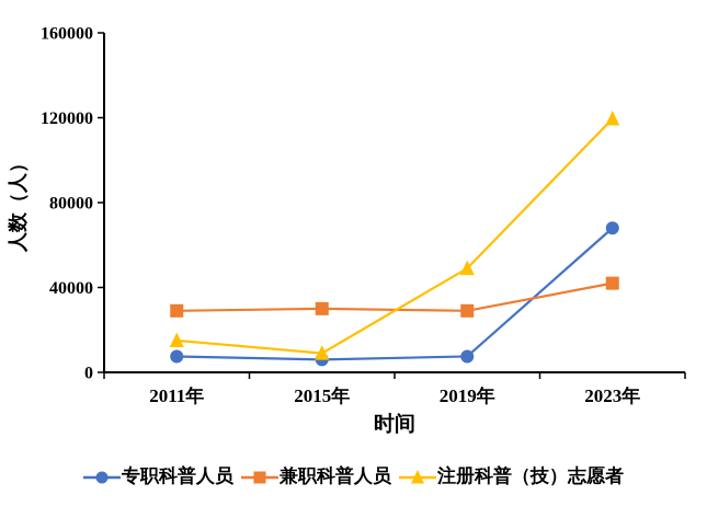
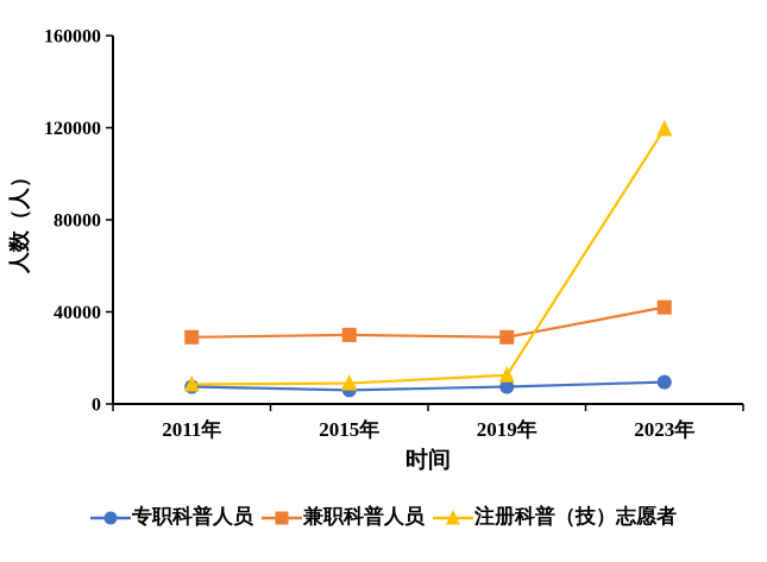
注册科普（技）志愿者/2011年: 15000 -> 8000
注册科普（技）志愿者/2019年: 49000 -> 12000
专职科普人员/2023年: 68000 -> 10000
